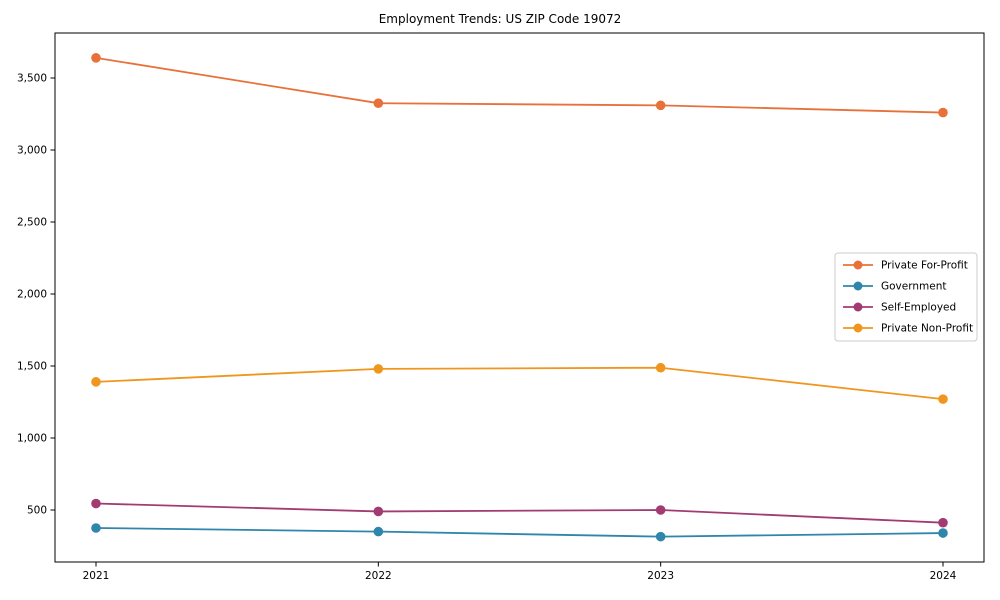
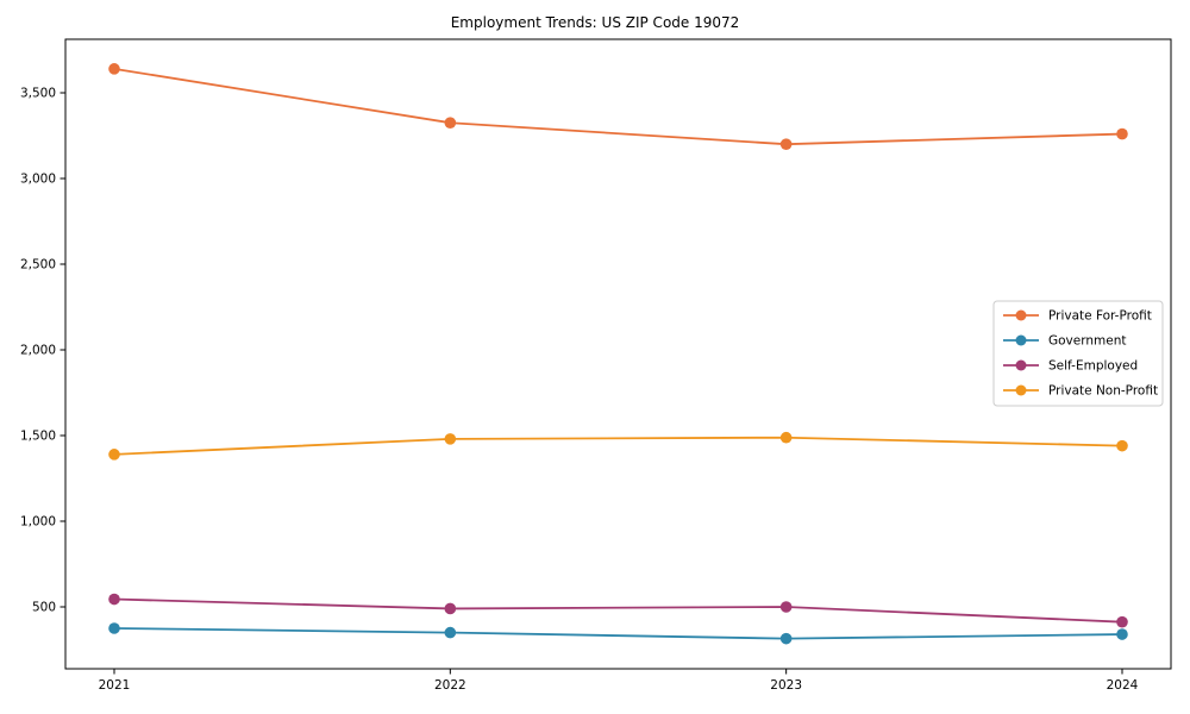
Private For-Profit/2023: 3310 -> 3200
Private Non-Profit/2024: 1270 -> 1440
